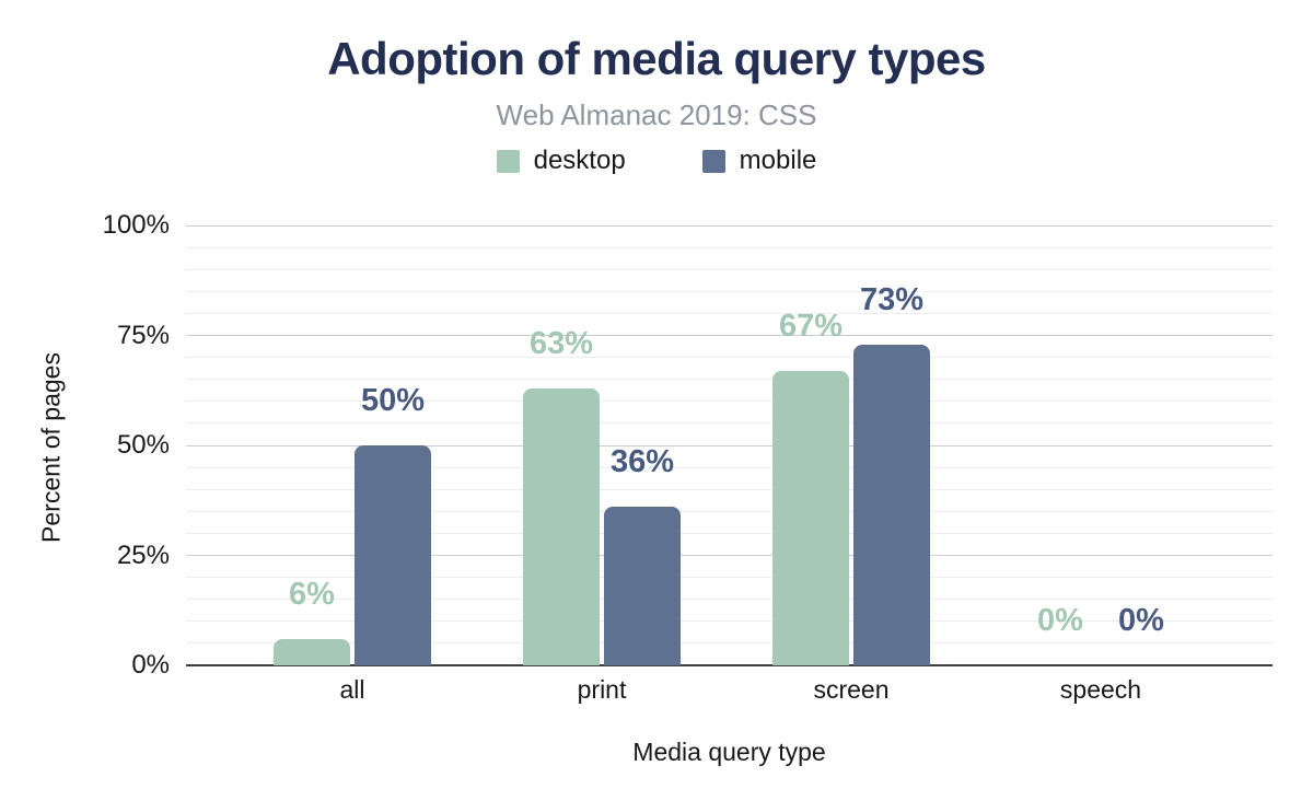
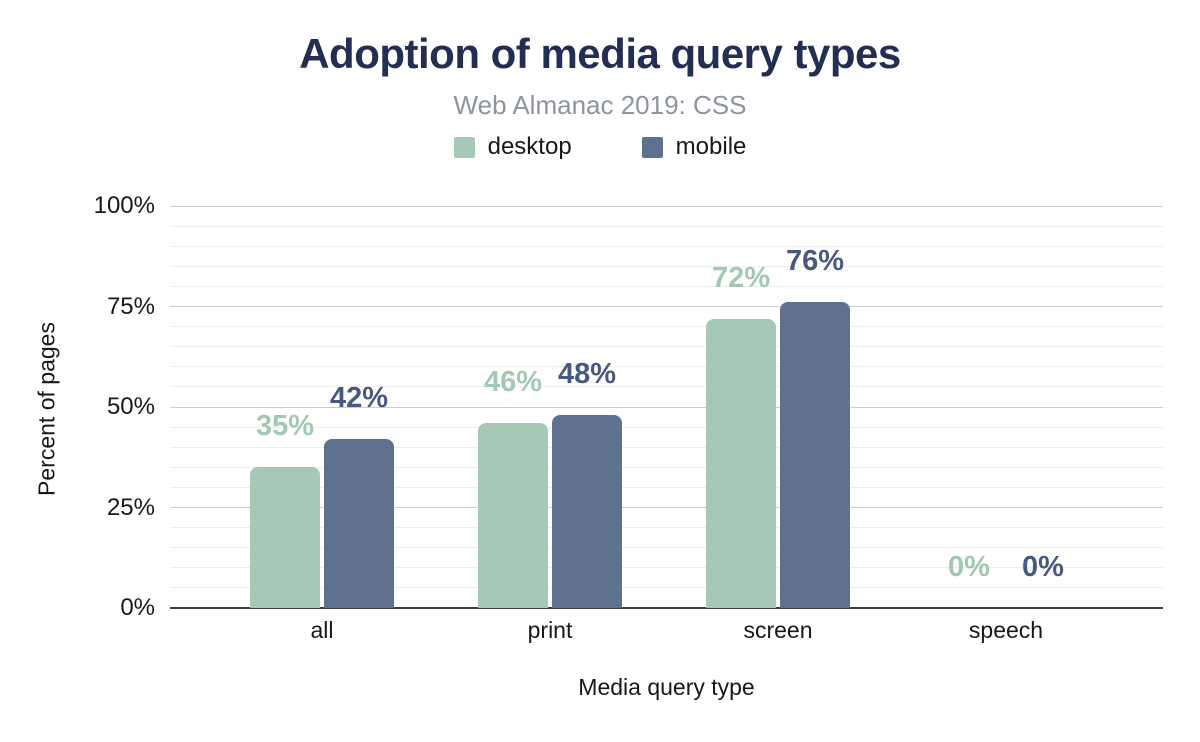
desktop/all: 6% -> 35%
mobile/all: 50% -> 42%
desktop/print: 63% -> 46%
mobile/print: 36% -> 48%
desktop/screen: 67% -> 72%
mobile/screen: 73% -> 76%
